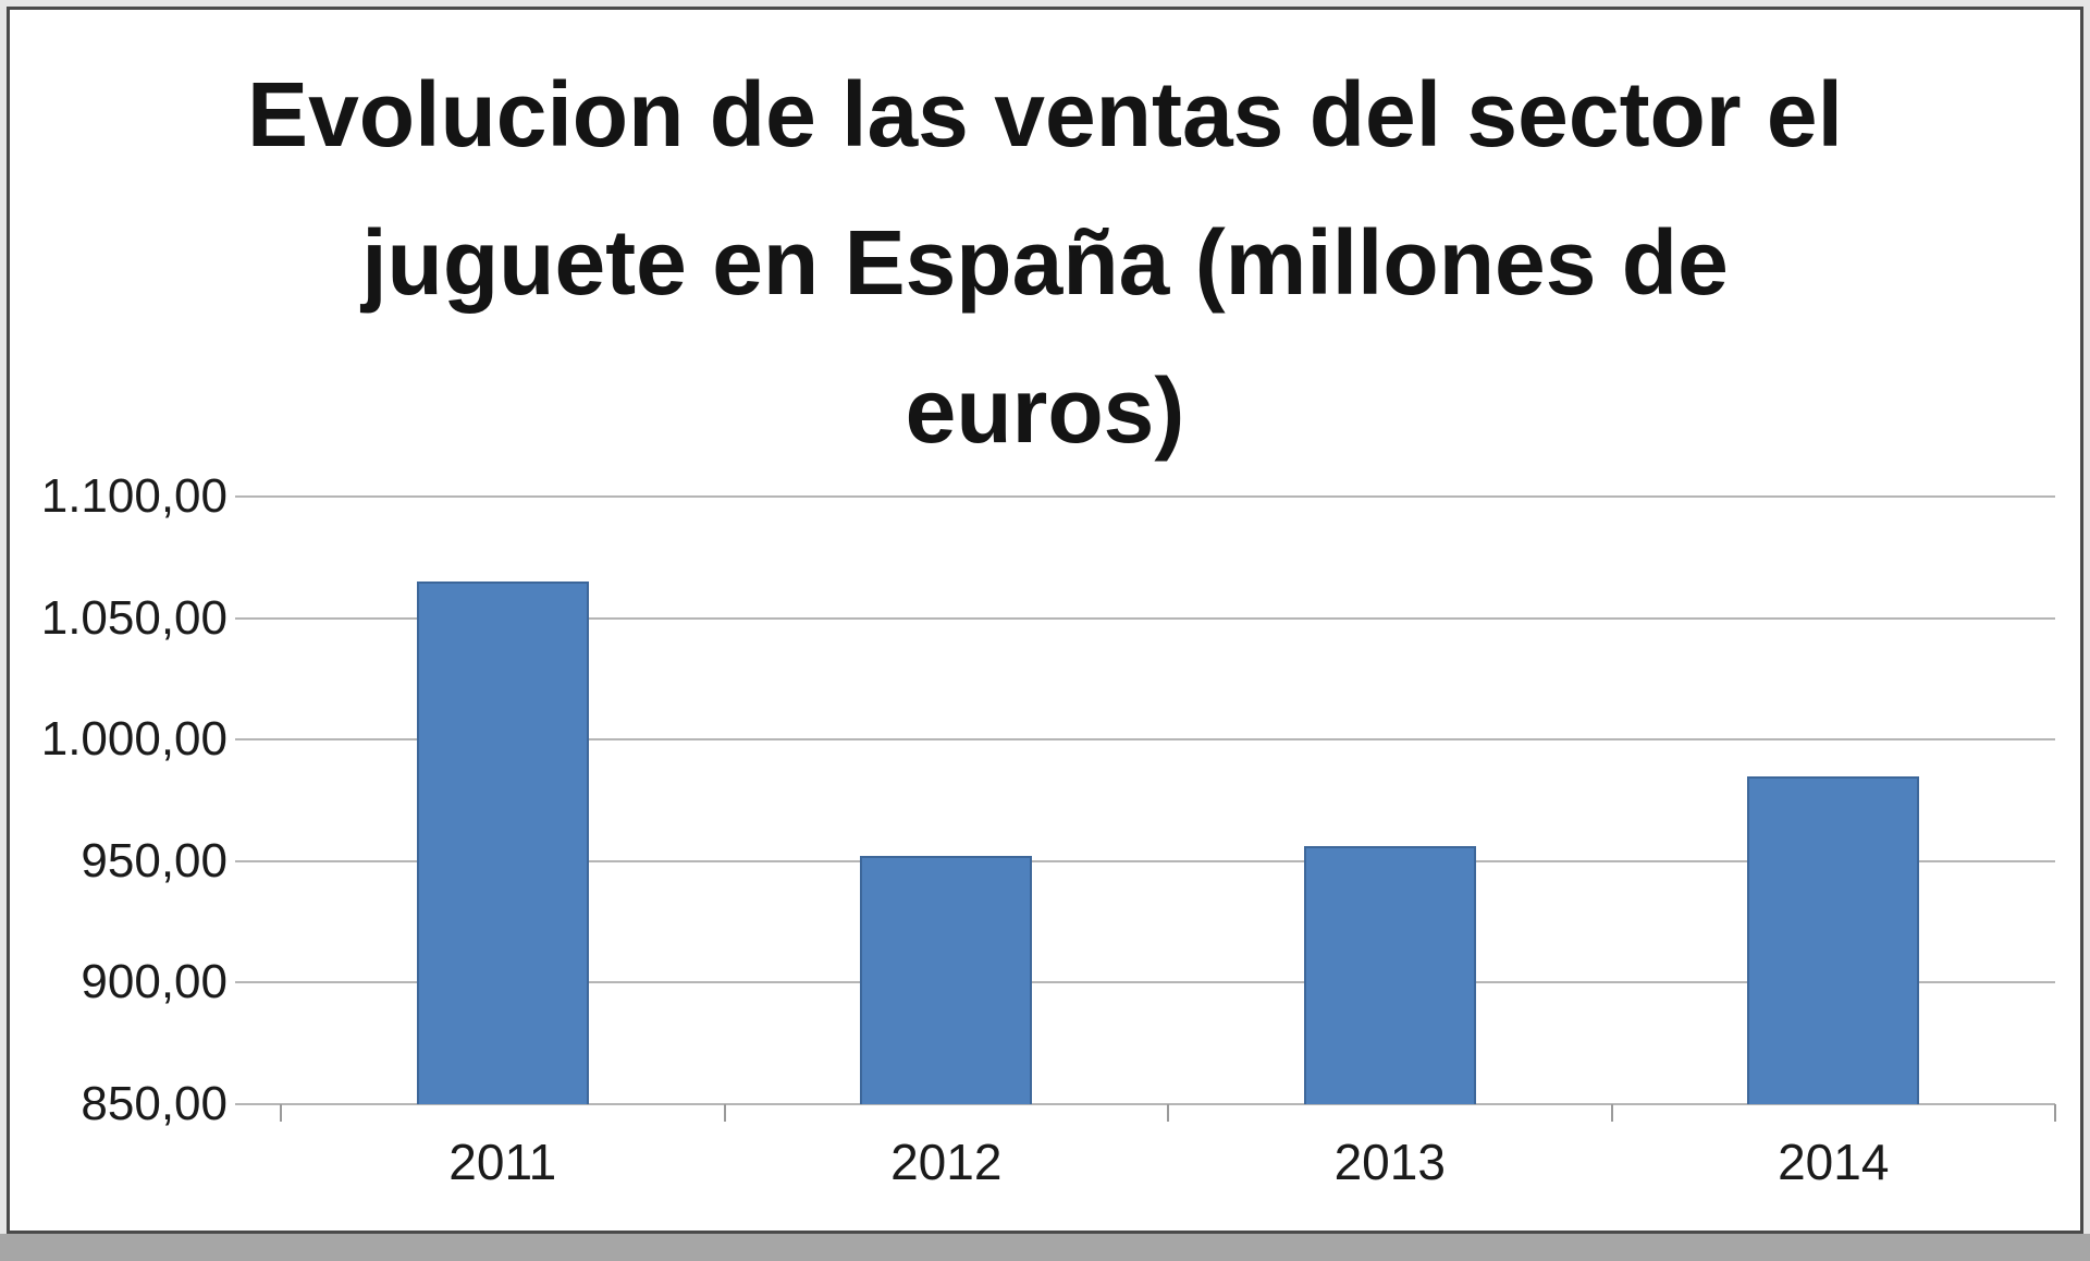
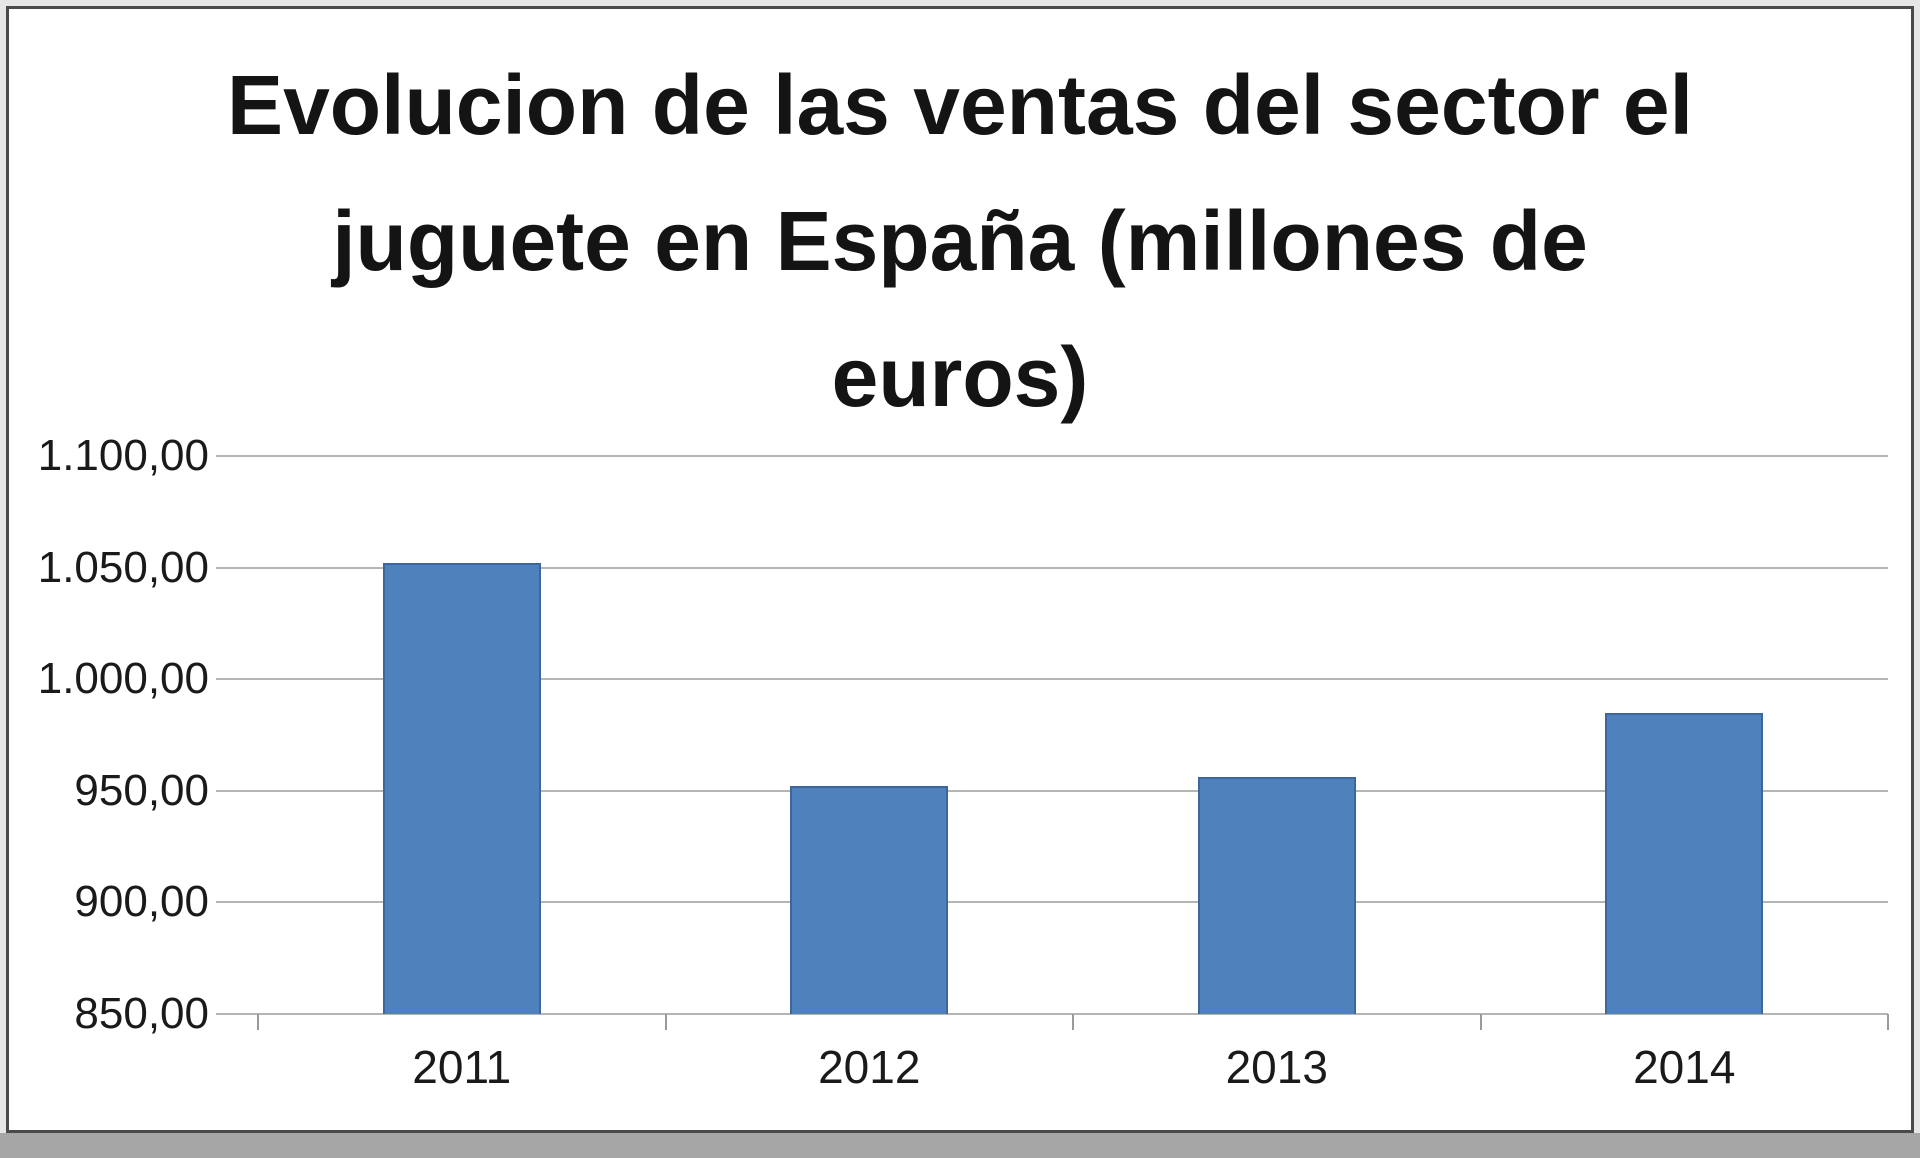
2011: 1065 -> 1052
